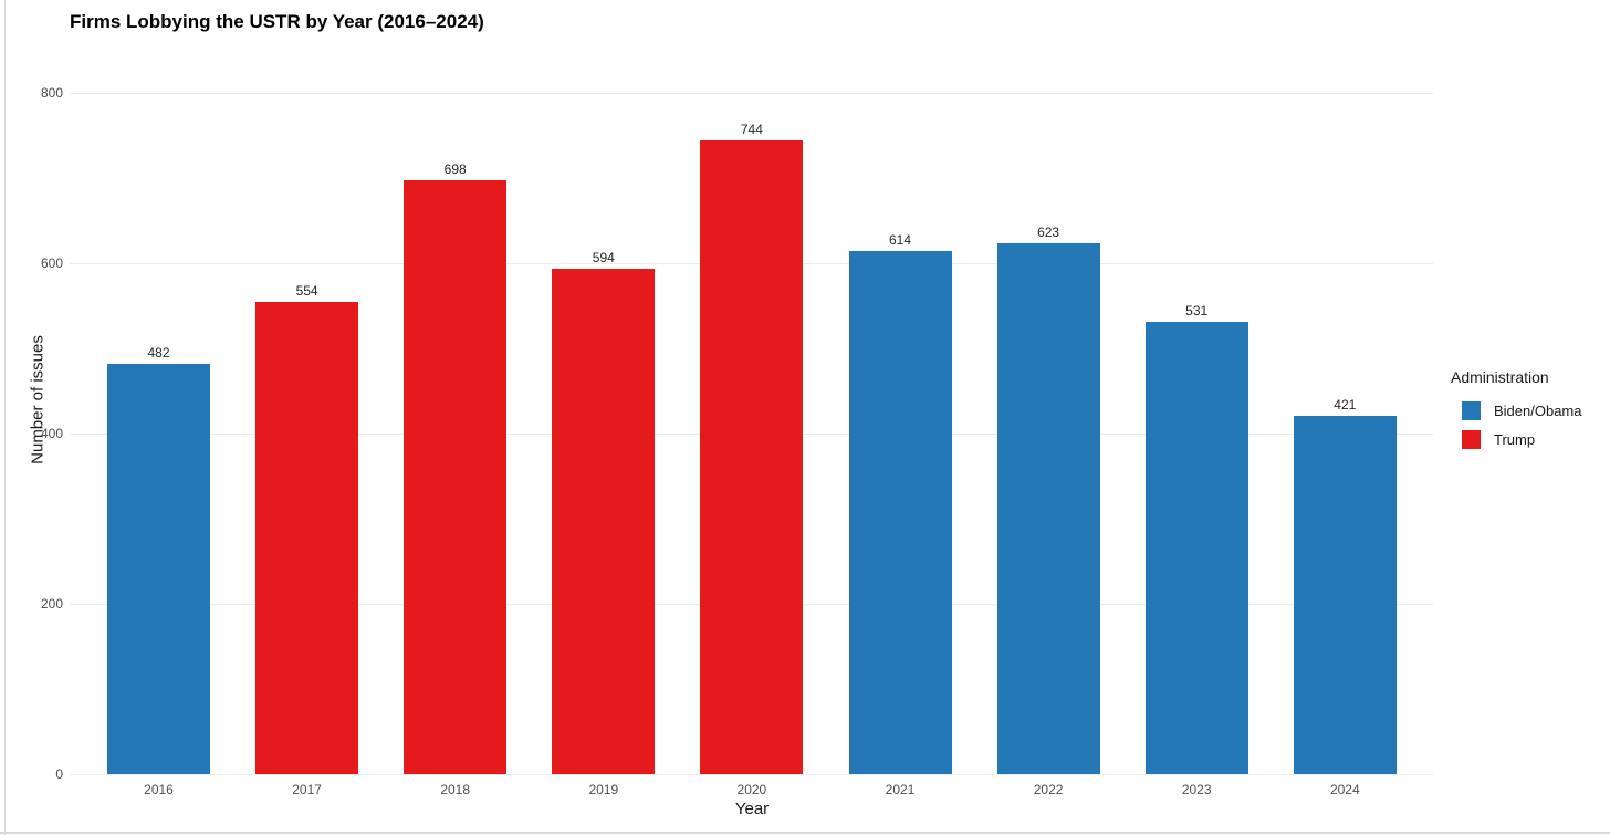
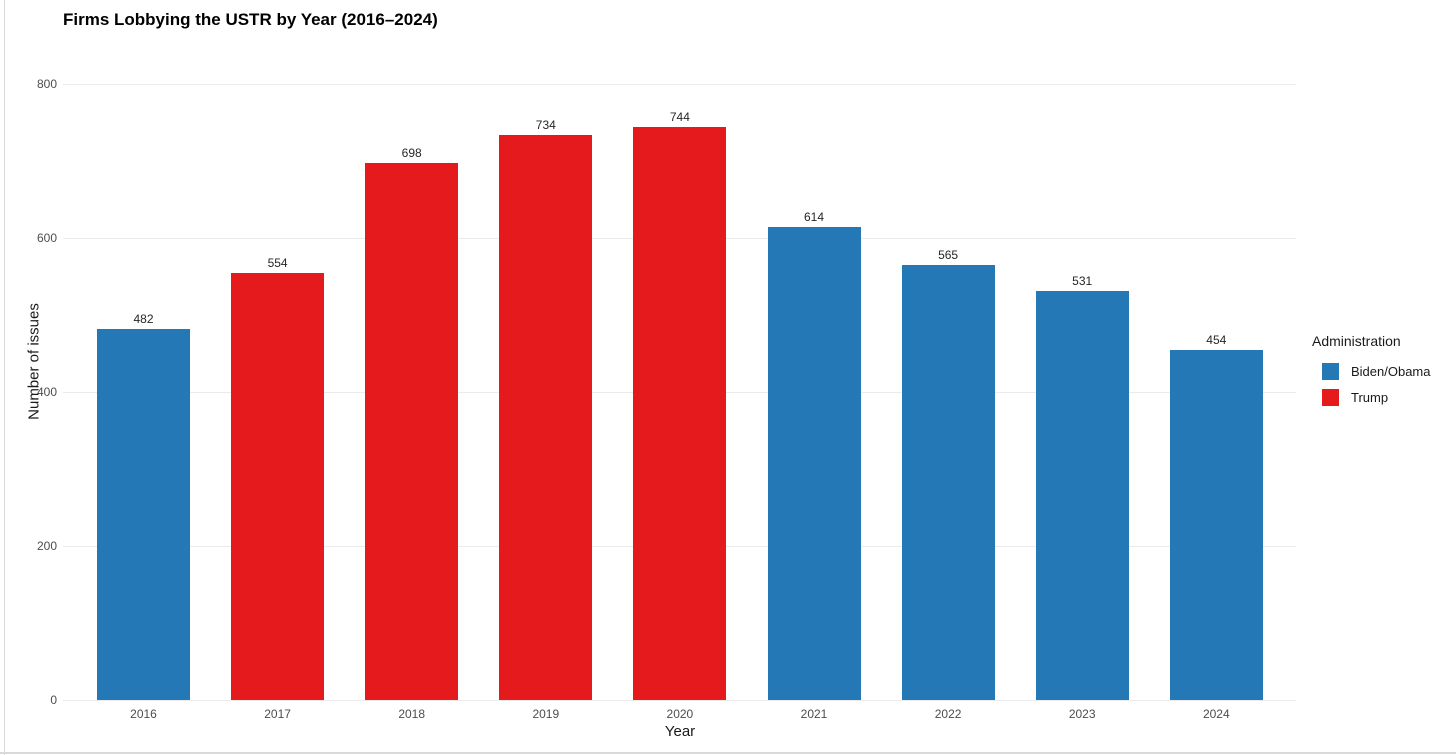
2019: 594 -> 734
2022: 623 -> 565
2024: 421 -> 454
